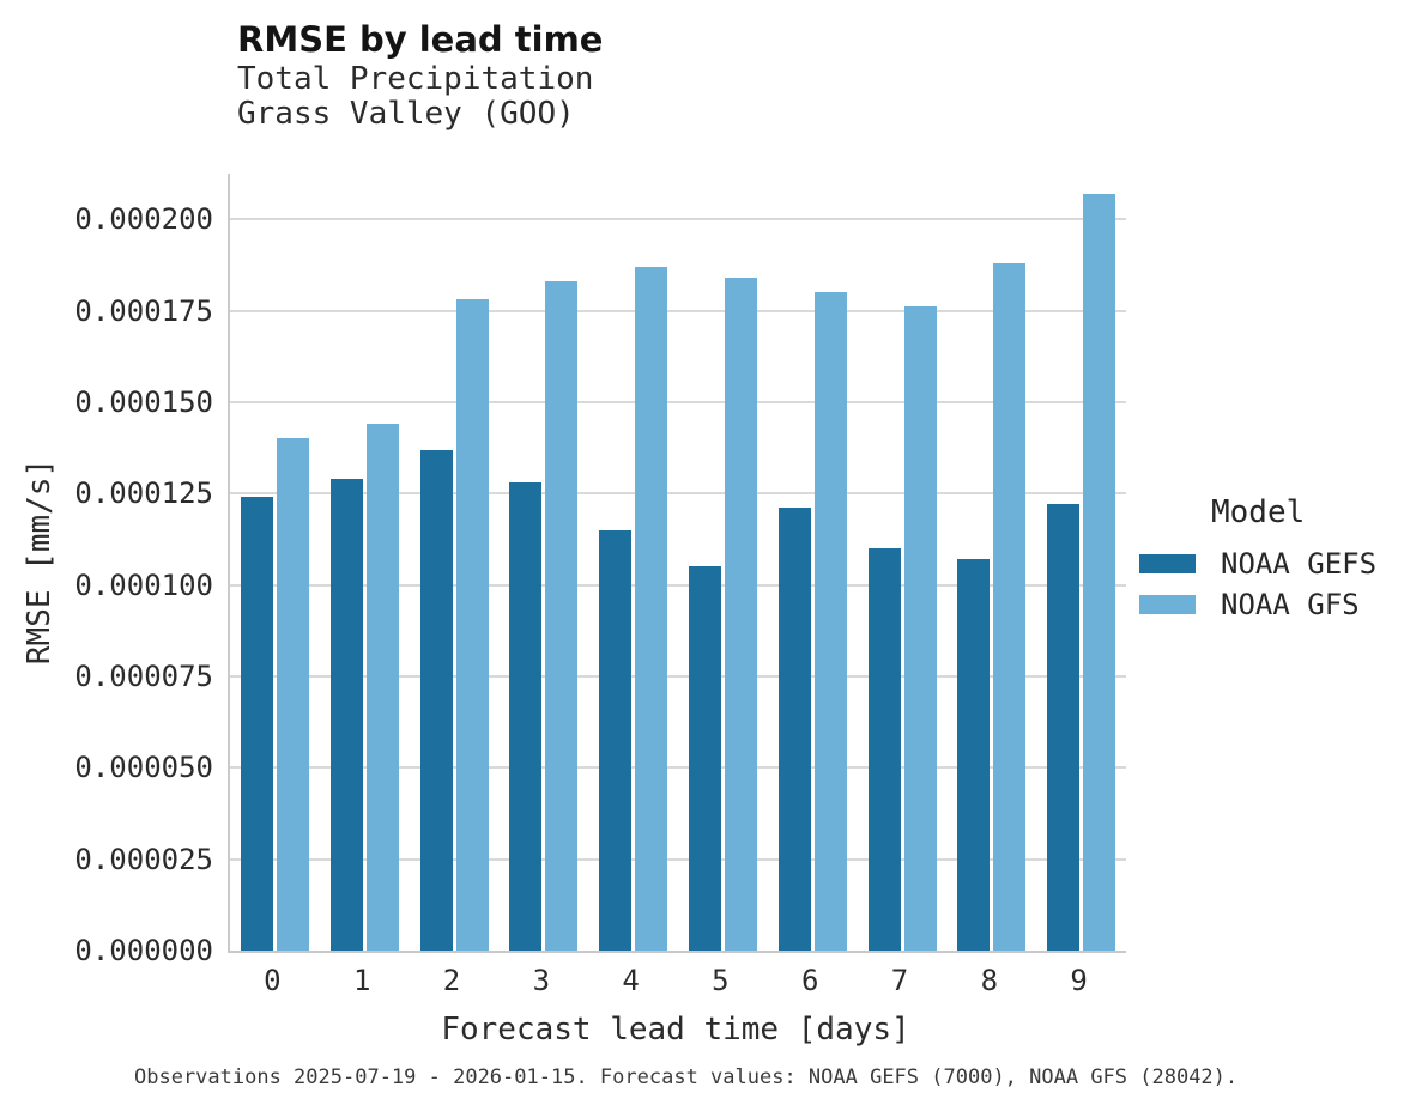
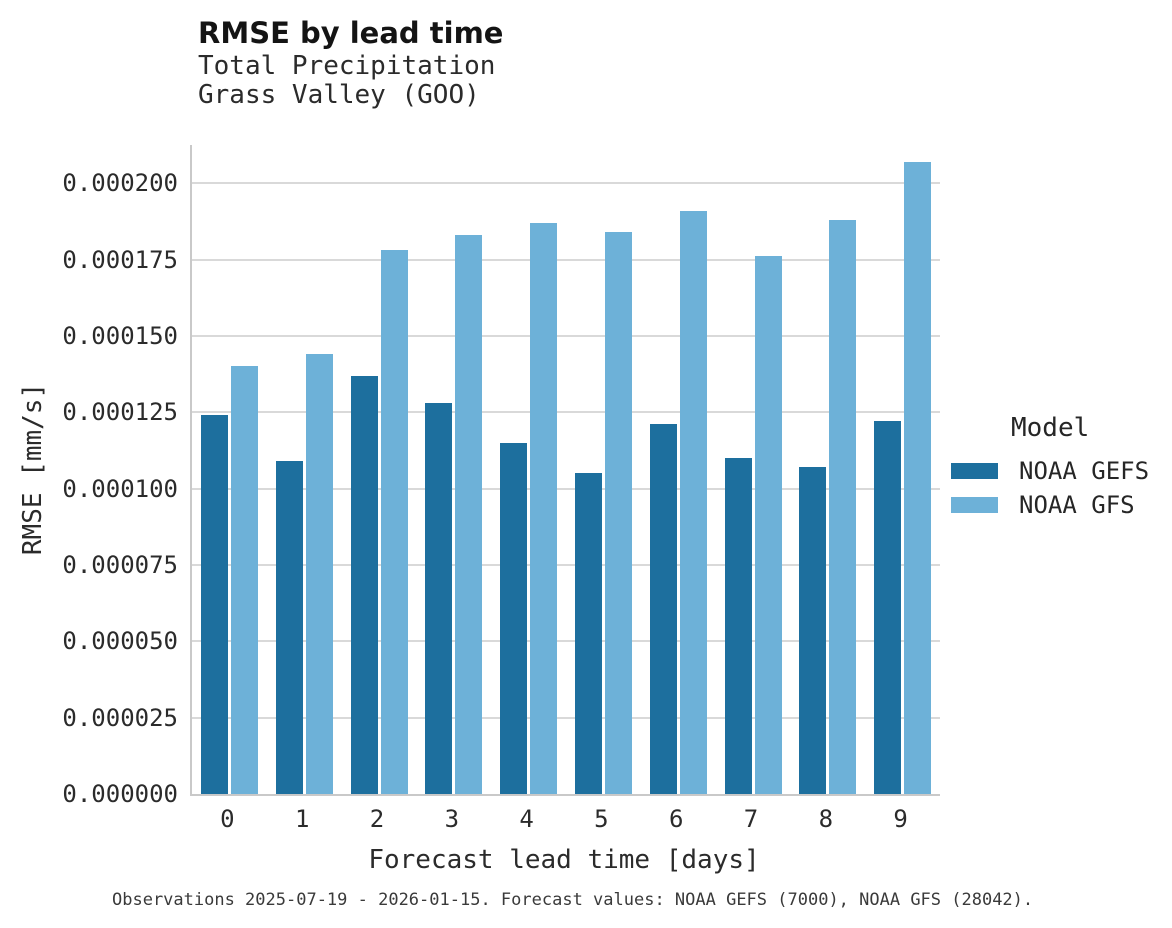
NOAA GEFS/1: 0.000129 -> 0.000109
NOAA GFS/6: 0.000180 -> 0.000191
